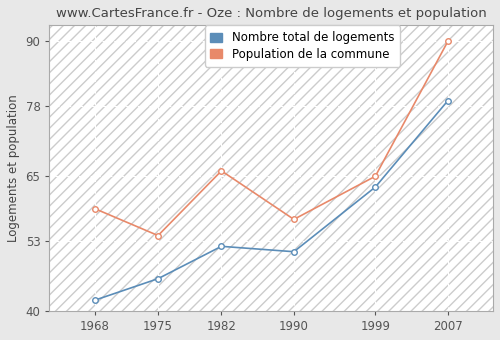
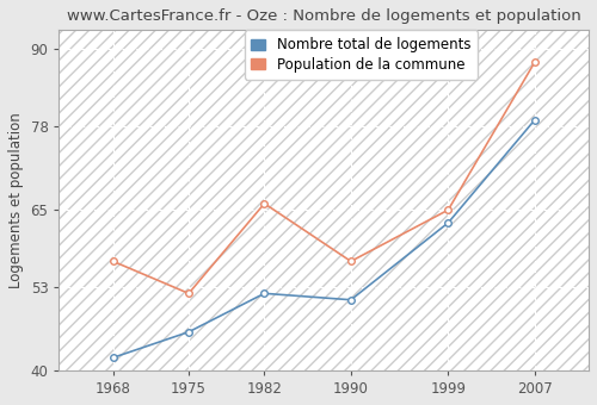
Population de la commune/1968: 59 -> 57
Population de la commune/1975: 54 -> 52
Population de la commune/2007: 90 -> 88
